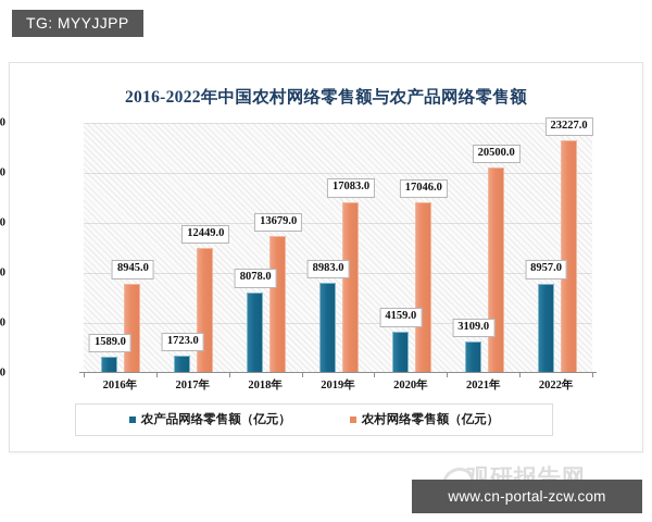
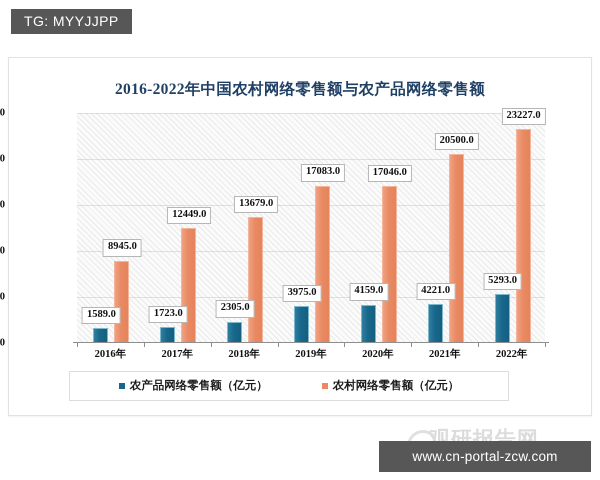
农产品网络零售额（亿元）/2018年: 8078.0 -> 2305.0
农产品网络零售额（亿元）/2019年: 8983.0 -> 3975.0
农产品网络零售额（亿元）/2021年: 3109.0 -> 4221.0
农产品网络零售额（亿元）/2022年: 8957.0 -> 5293.0
